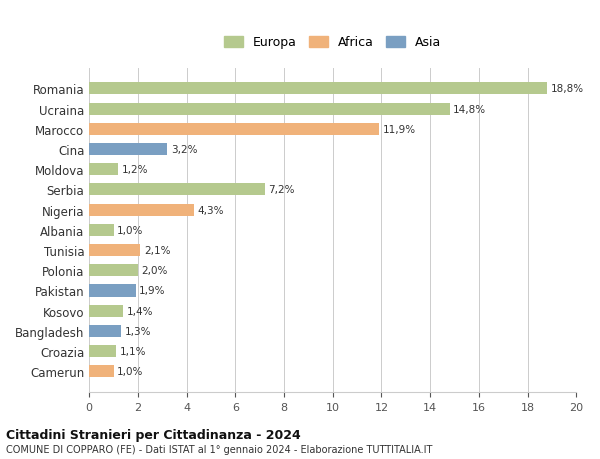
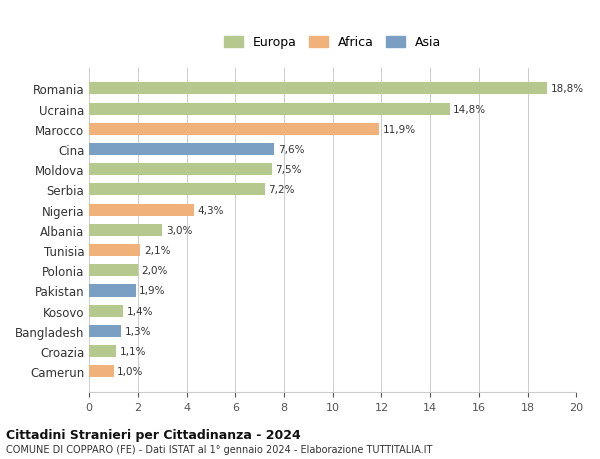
Cina: 3,2% -> 7,6%
Moldova: 1,2% -> 7,5%
Albania: 1,0% -> 3,0%
